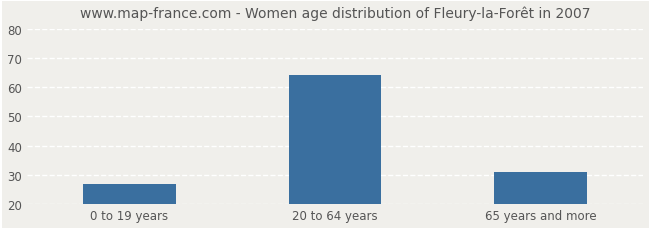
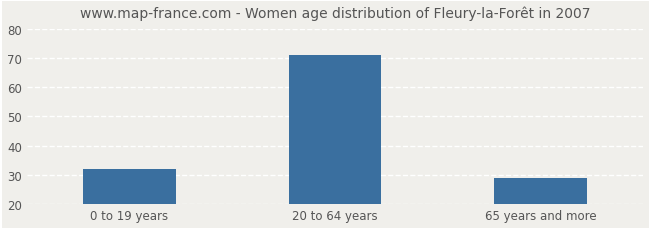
0 to 19 years: 27 -> 32
20 to 64 years: 64 -> 71
65 years and more: 31 -> 29
